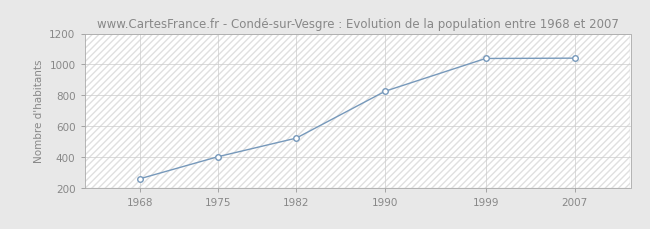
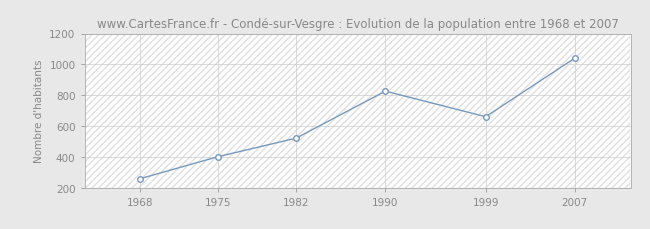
1999: 1040 -> 660
